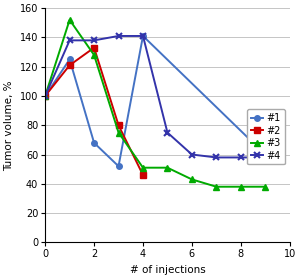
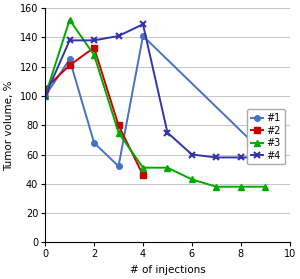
#2/0: 100 -> 105
#4/4: 141 -> 149
